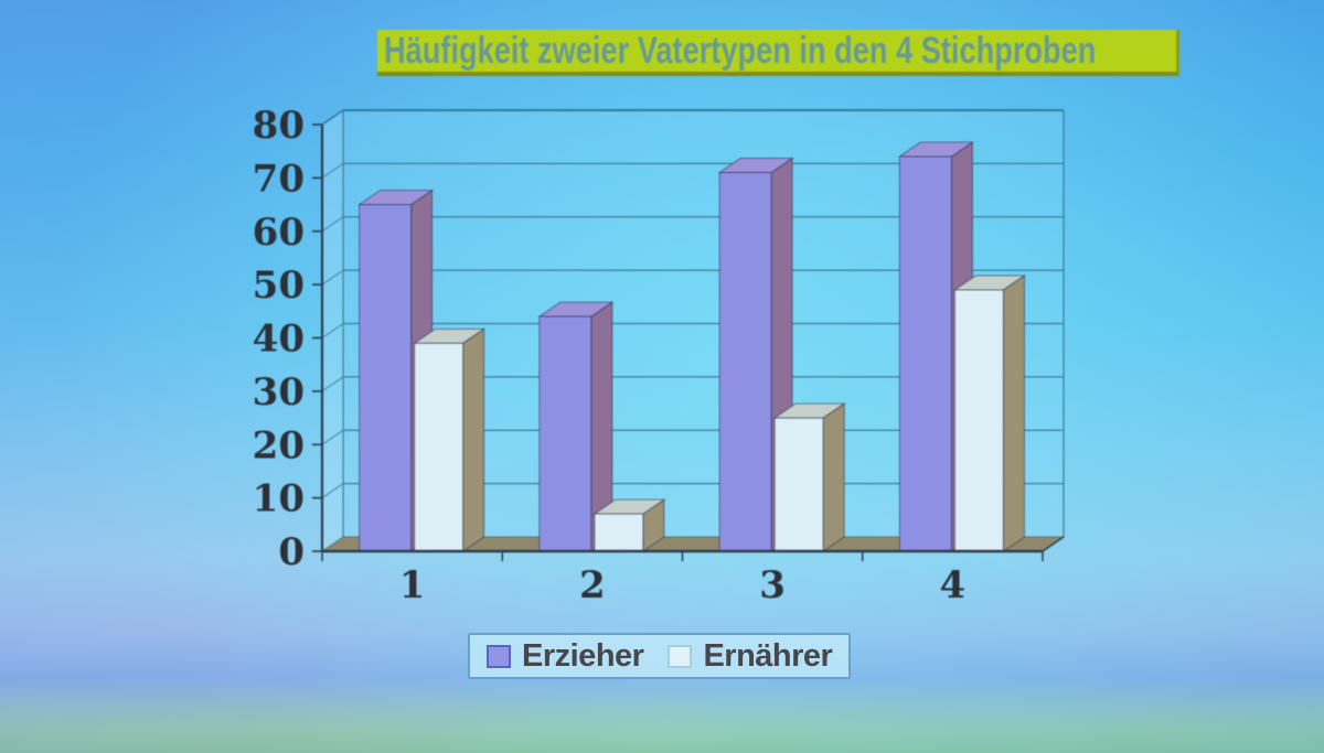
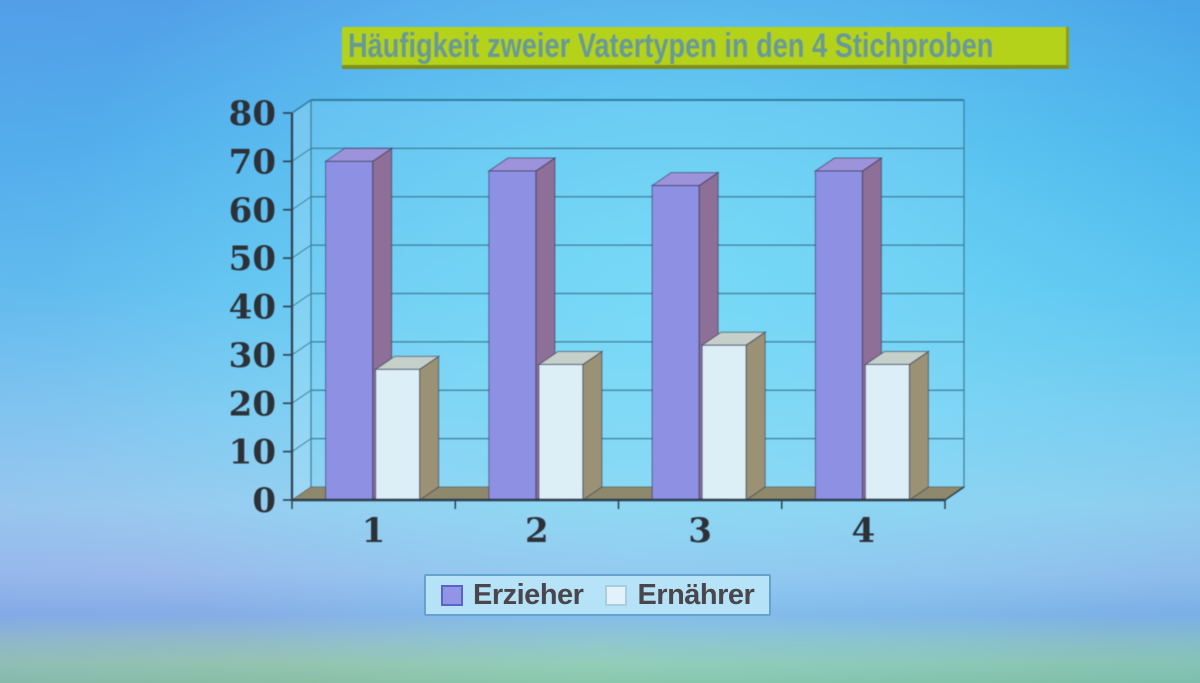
Erzieher/1: 65 -> 70
Ernährer/1: 39 -> 27
Erzieher/2: 44 -> 68
Ernährer/2: 7 -> 28
Erzieher/3: 71 -> 65
Ernährer/3: 25 -> 32
Erzieher/4: 74 -> 68
Ernährer/4: 49 -> 28
